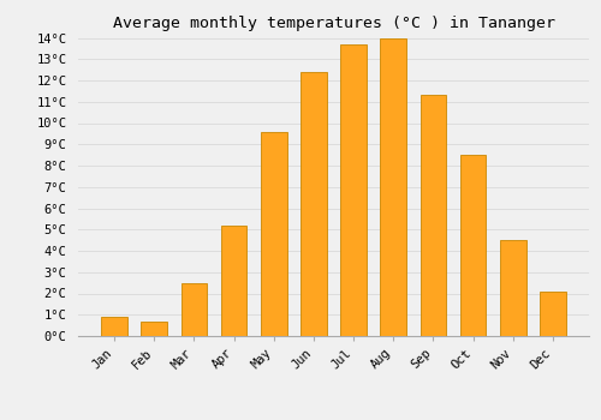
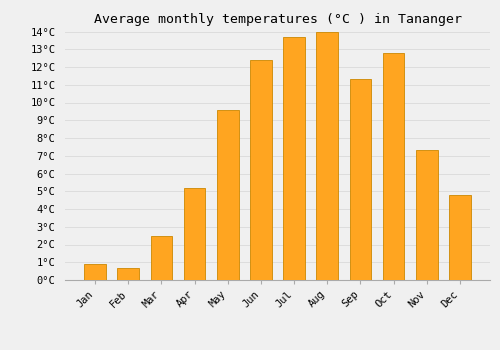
Oct: 8.5°C -> 12.8°C
Nov: 4.5°C -> 7.3°C
Dec: 2.1°C -> 4.8°C
